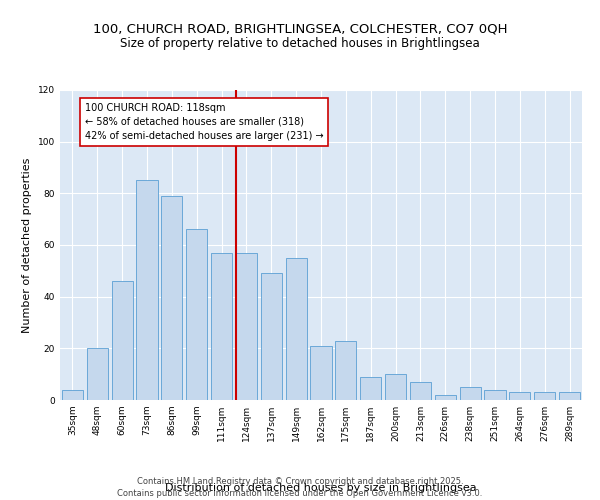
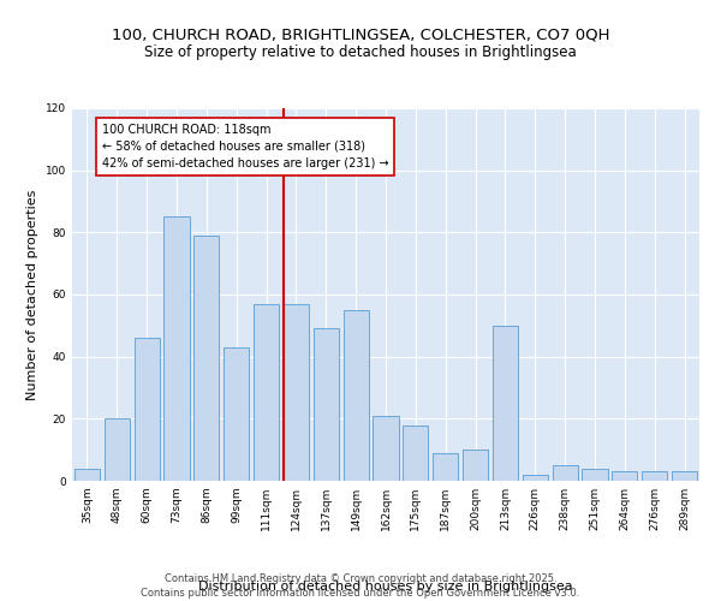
99sqm: 66 -> 43
175sqm: 23 -> 18
213sqm: 7 -> 50
